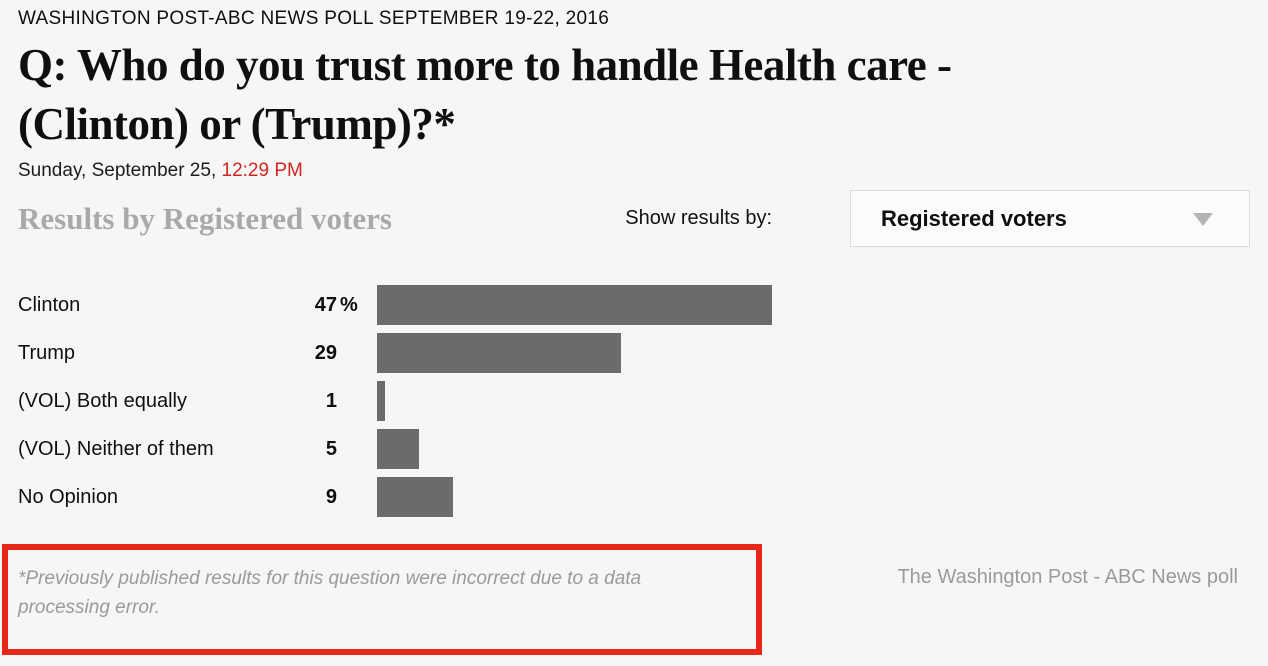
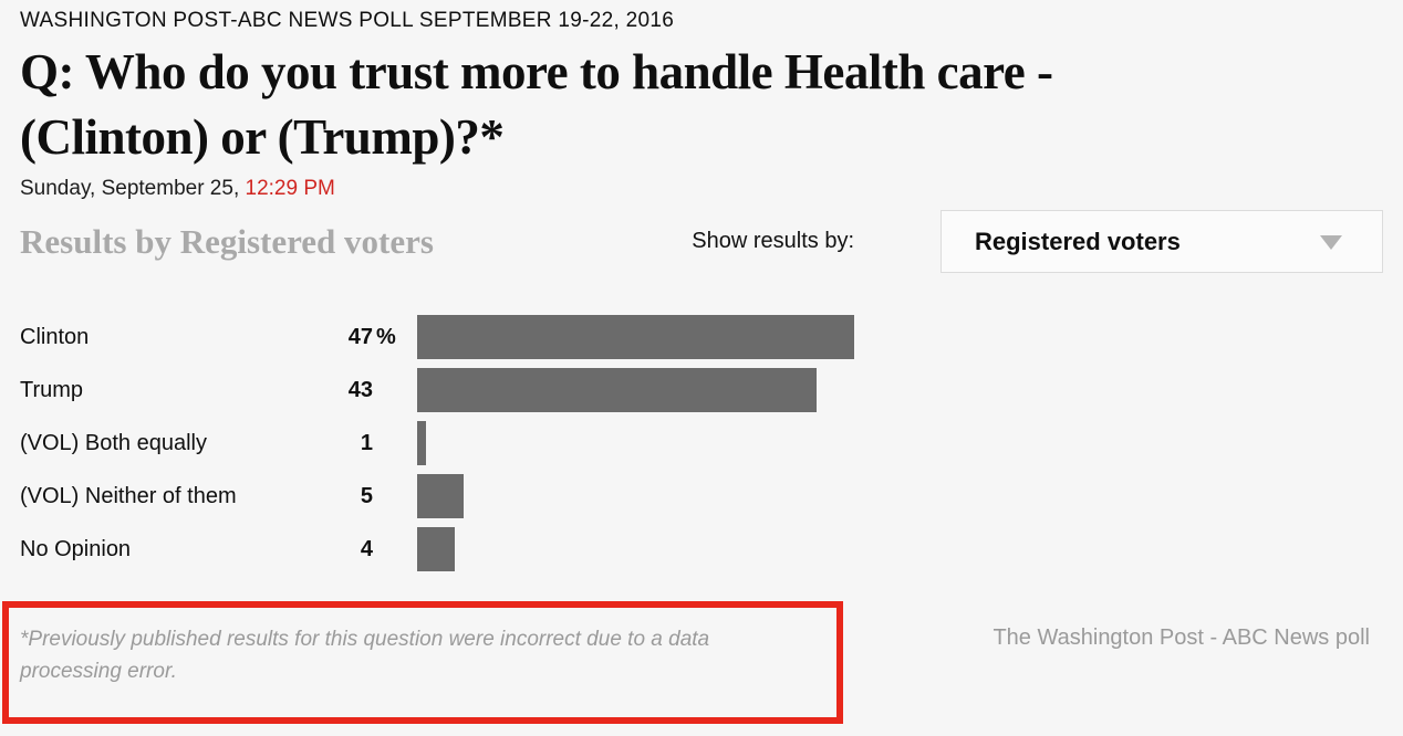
Trump: 29 -> 43
No Opinion: 9 -> 4
